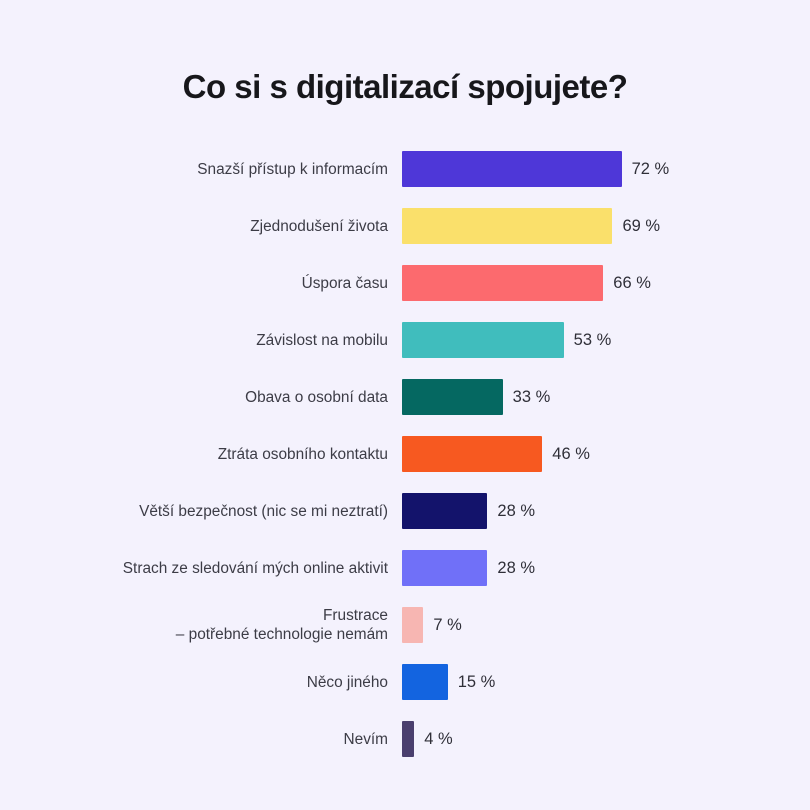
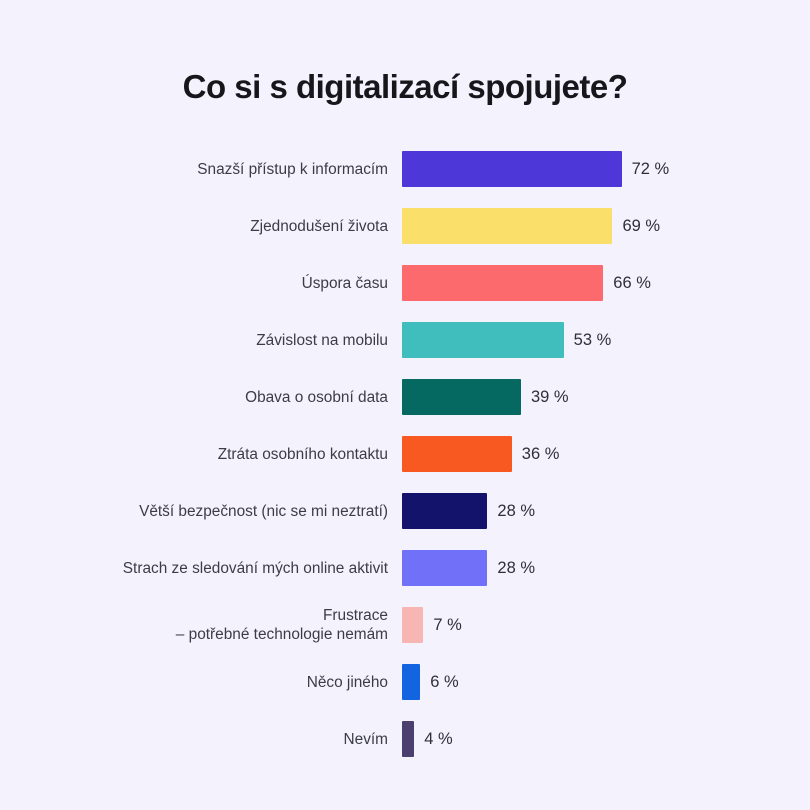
Obava o osobní data: 33 -> 39
Ztráta osobního kontaktu: 46 -> 36
Něco jiného: 15 -> 6
